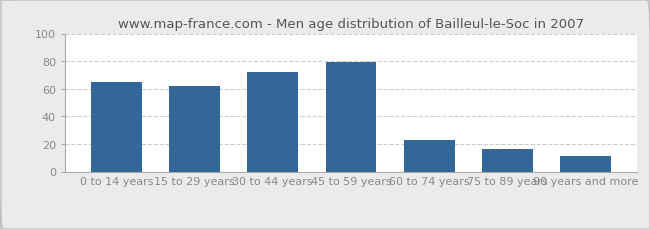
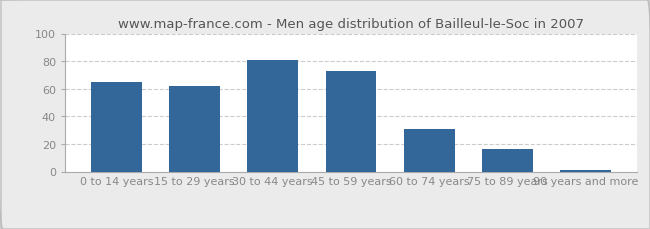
30 to 44 years: 72 -> 81
45 to 59 years: 79 -> 73
60 to 74 years: 23 -> 31
90 years and more: 11 -> 1
